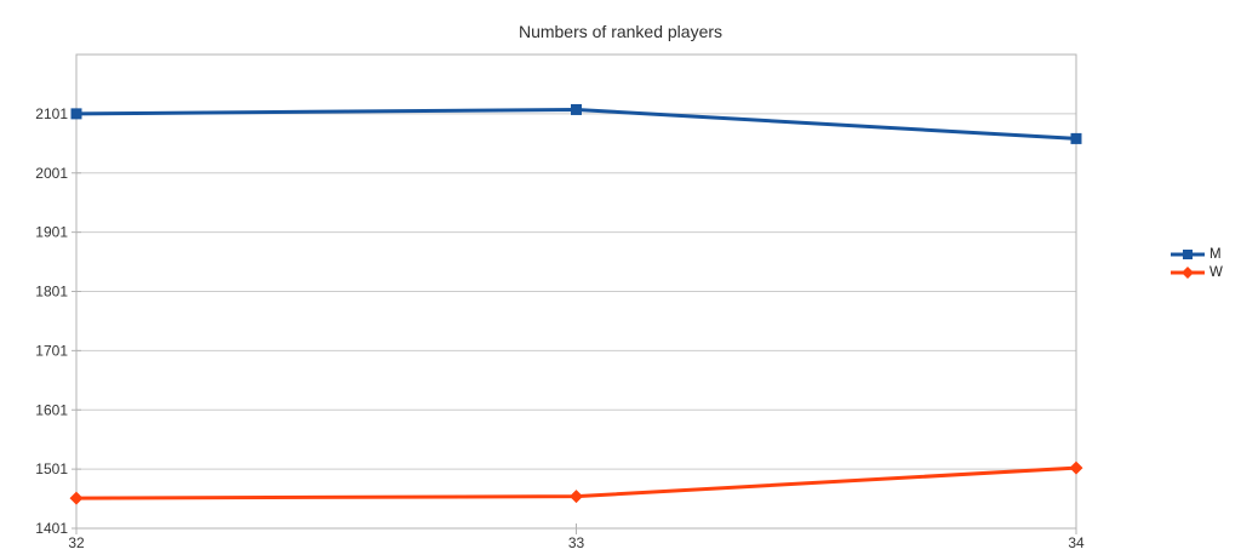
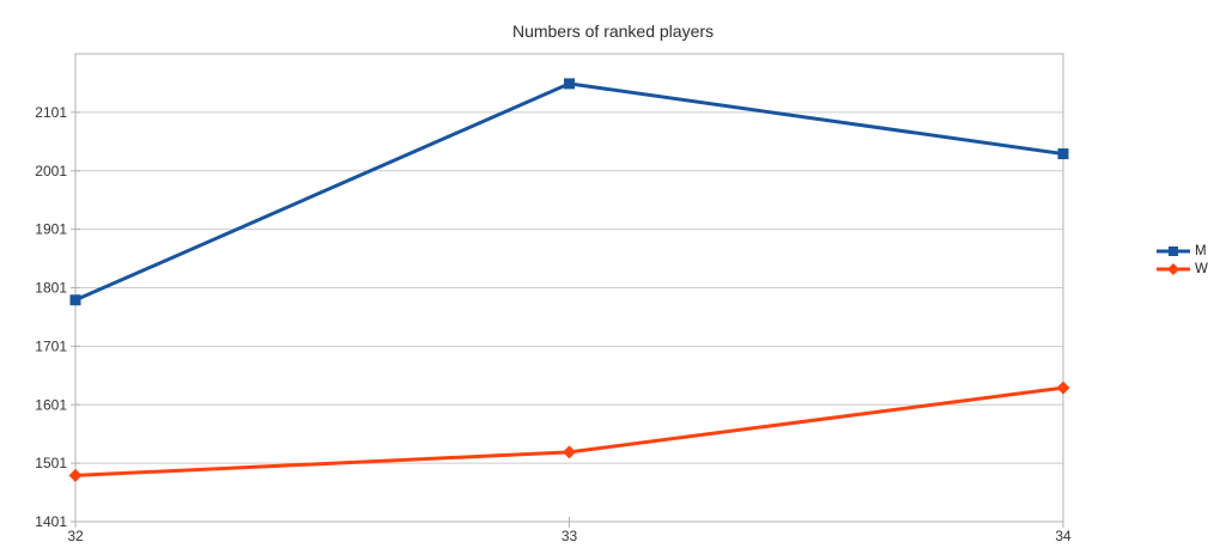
M/32: 2100 -> 1780
W/32: 1450 -> 1480
M/33: 2110 -> 2150
W/33: 1460 -> 1520
M/34: 2060 -> 2030
W/34: 1500 -> 1630
